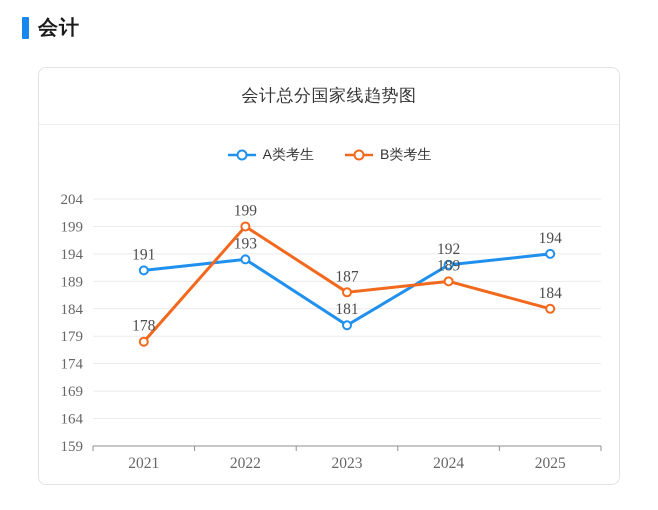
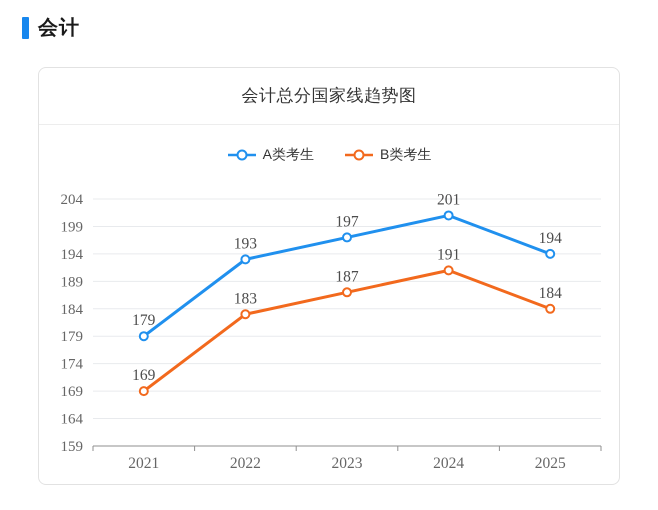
A类考生/2021: 191 -> 179
B类考生/2021: 178 -> 169
B类考生/2022: 199 -> 183
A类考生/2023: 181 -> 197
A类考生/2024: 192 -> 201
B类考生/2024: 189 -> 191
